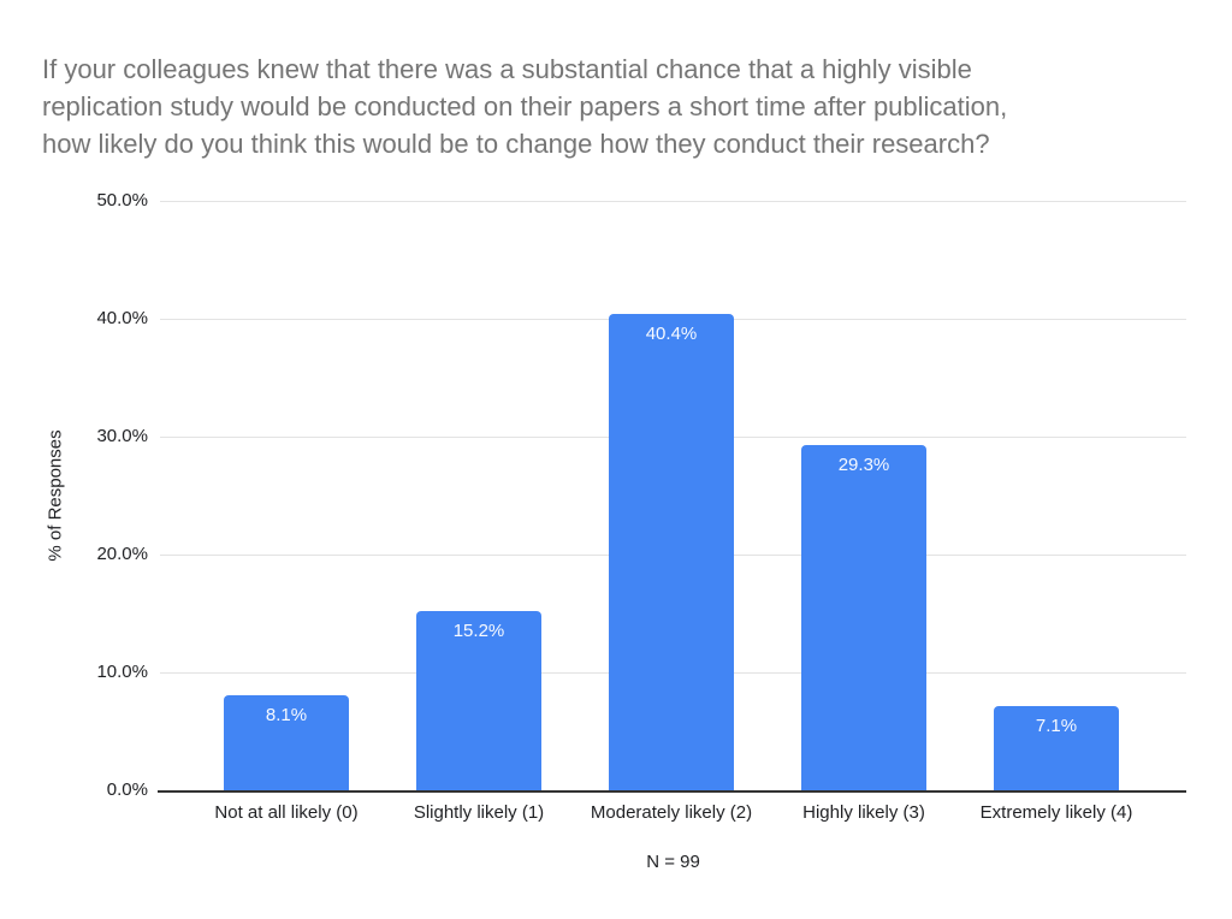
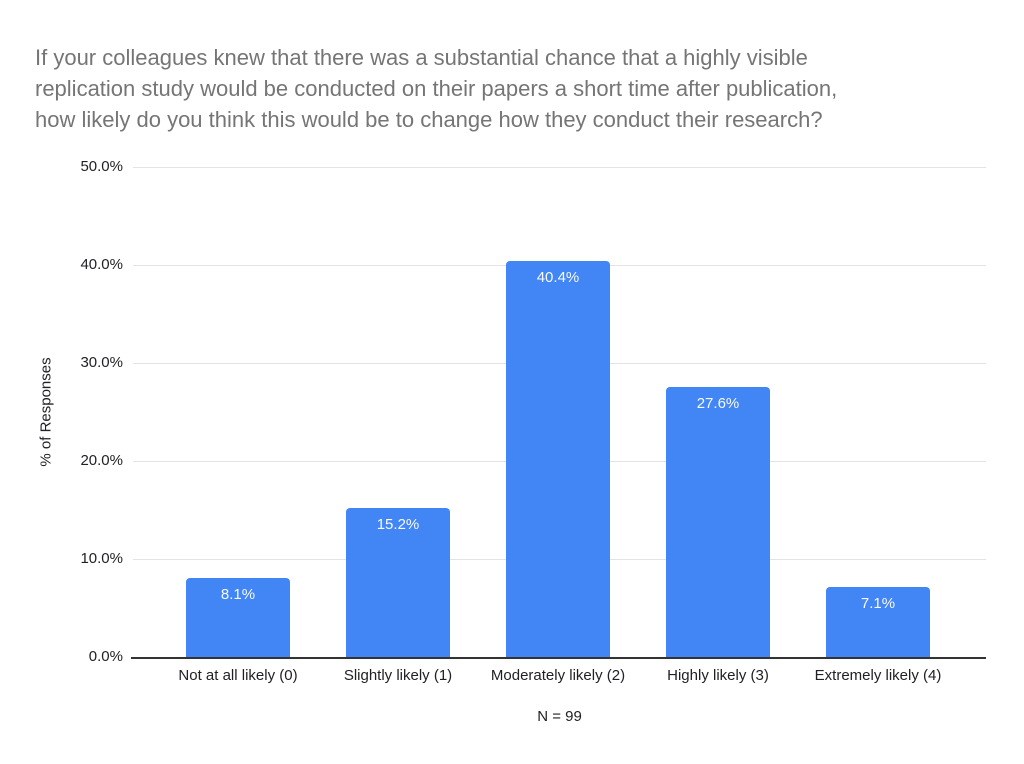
Highly likely (3): 29.3% -> 27.6%
